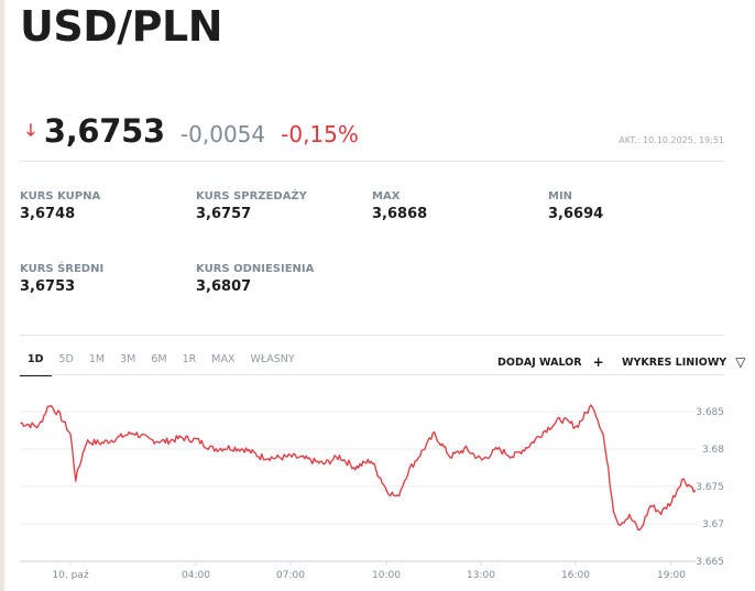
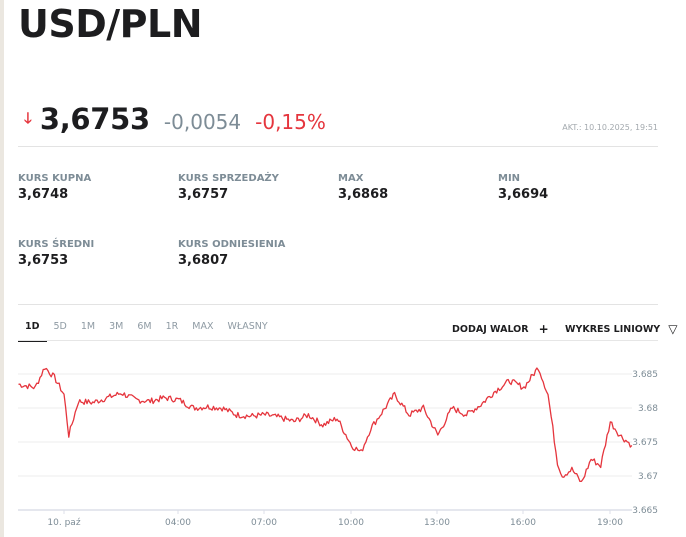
13:00: 3.679 -> 3.676
19:00: 3.673 -> 3.678
